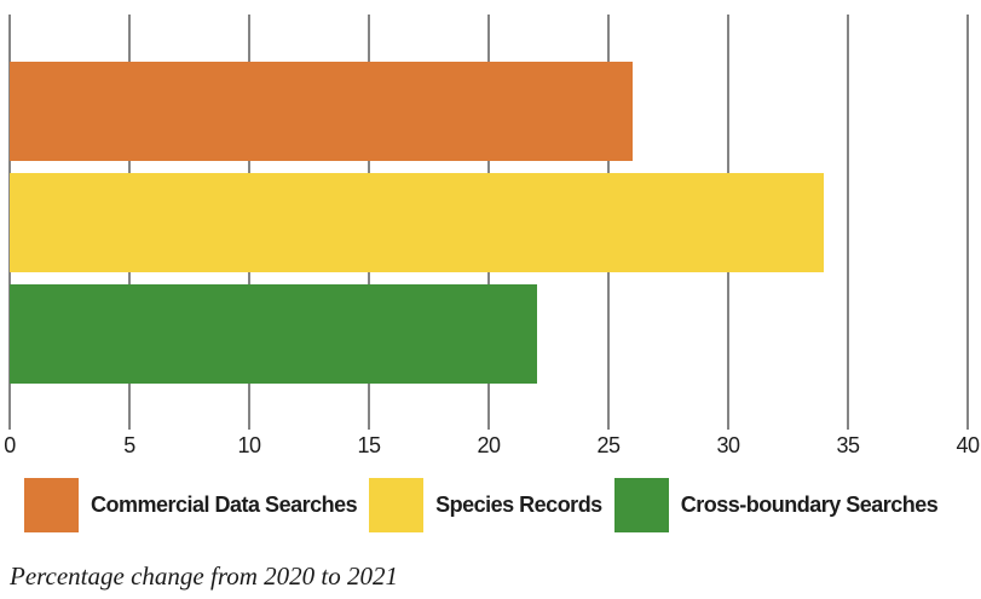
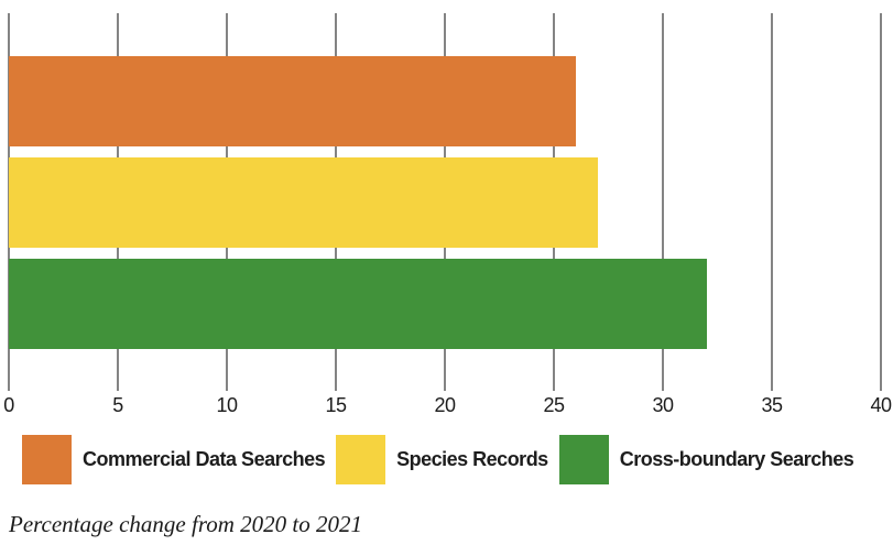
Species Records: 34 -> 27
Cross-boundary Searches: 22 -> 32
